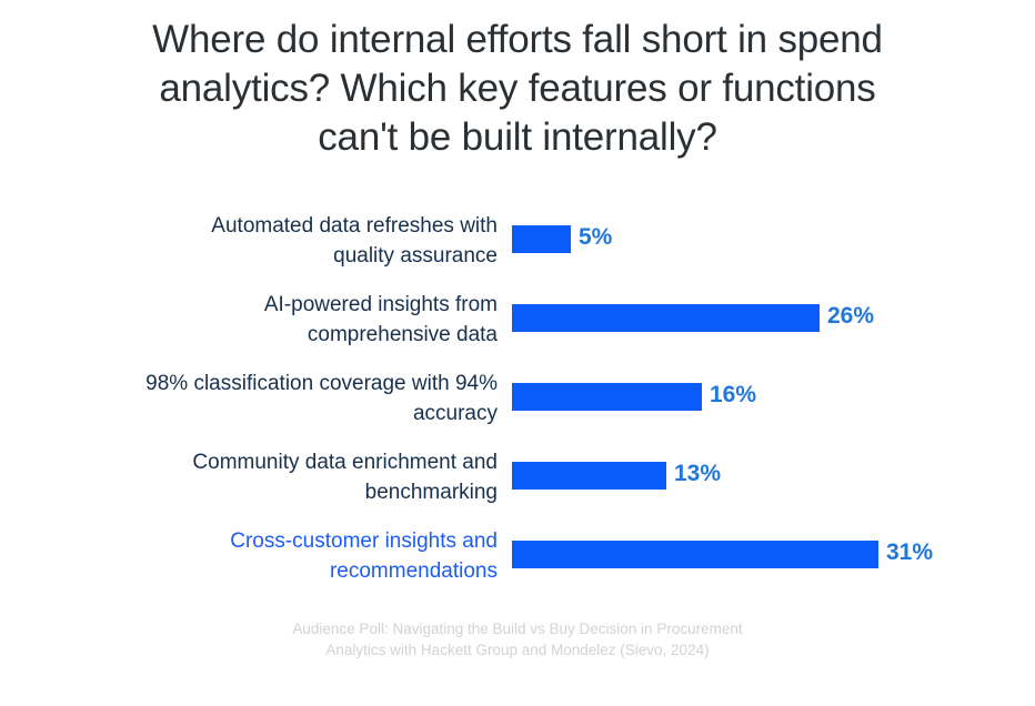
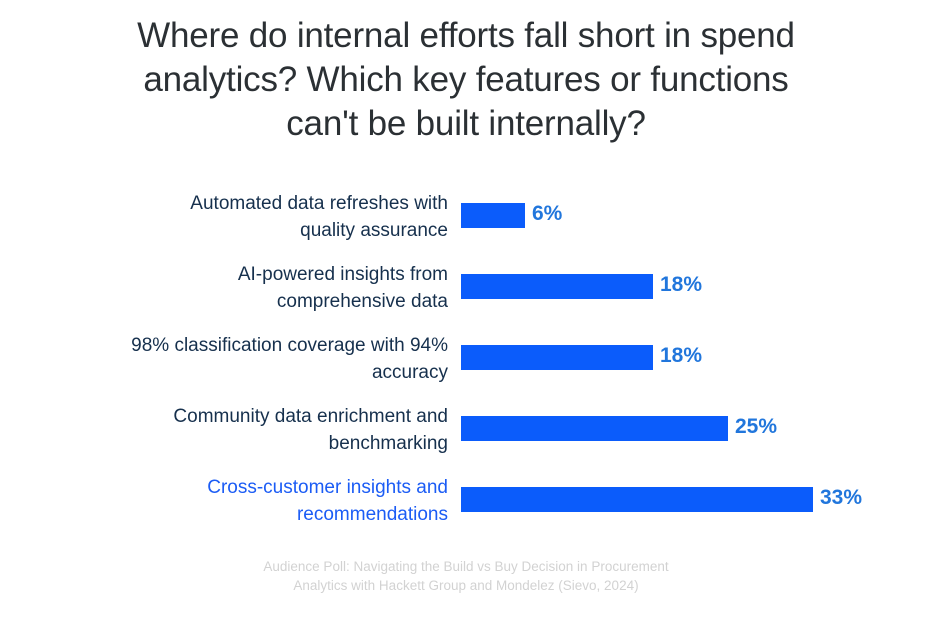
Automated data refreshes with quality assurance: 5% -> 6%
AI-powered insights from comprehensive data: 26% -> 18%
98% classification coverage with 94% accuracy: 16% -> 18%
Community data enrichment and benchmarking: 13% -> 25%
Cross-customer insights and recommendations: 31% -> 33%
